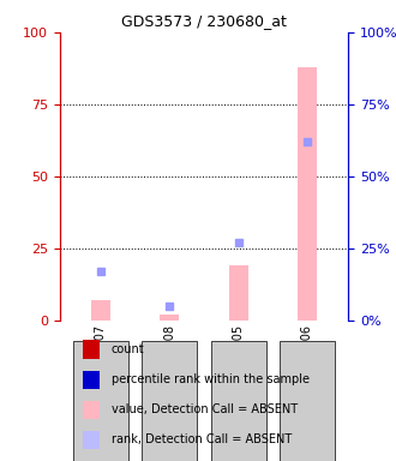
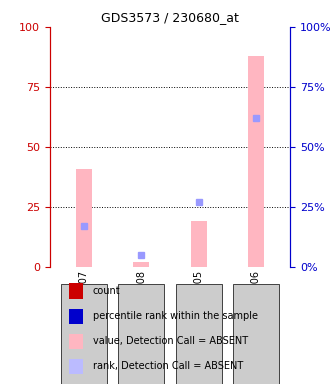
GSM321607: 7 -> 41
